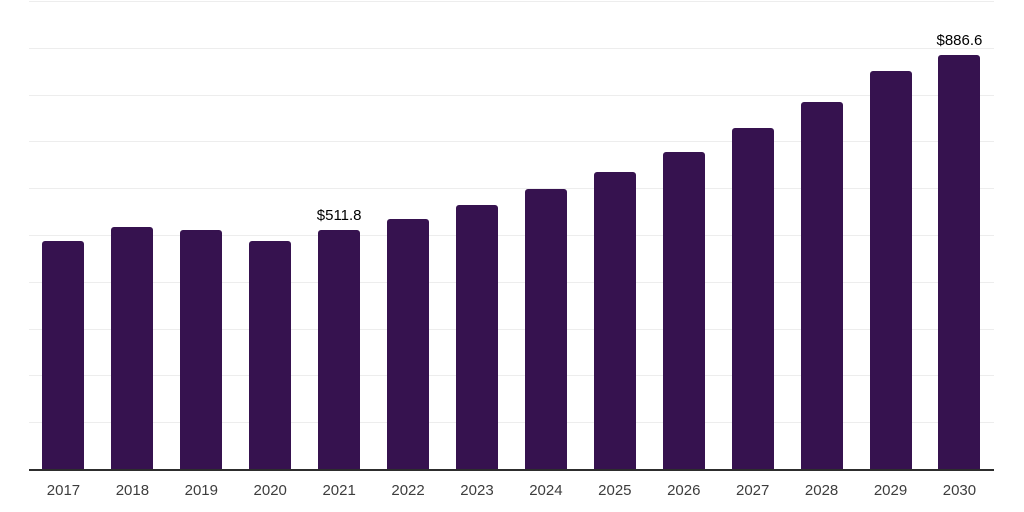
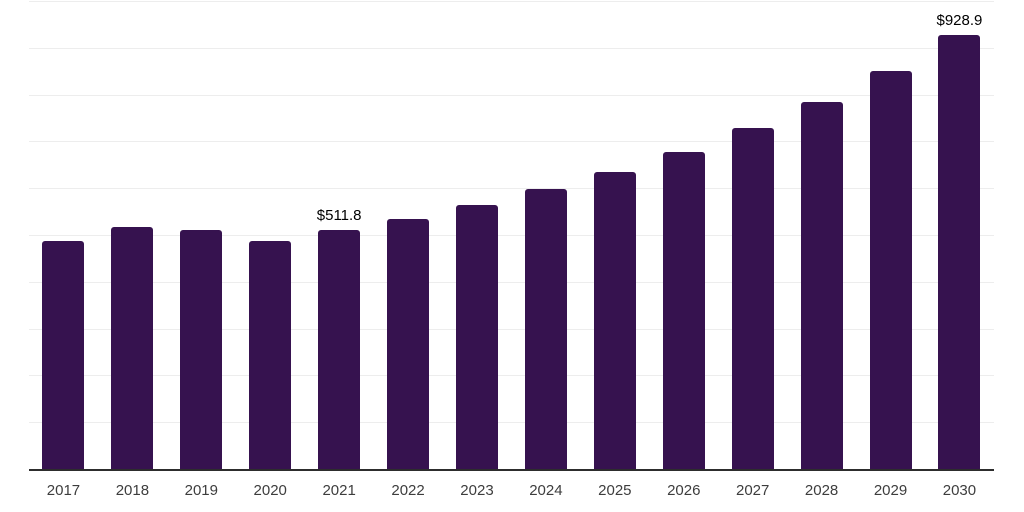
2030: $886.6 -> $928.9
